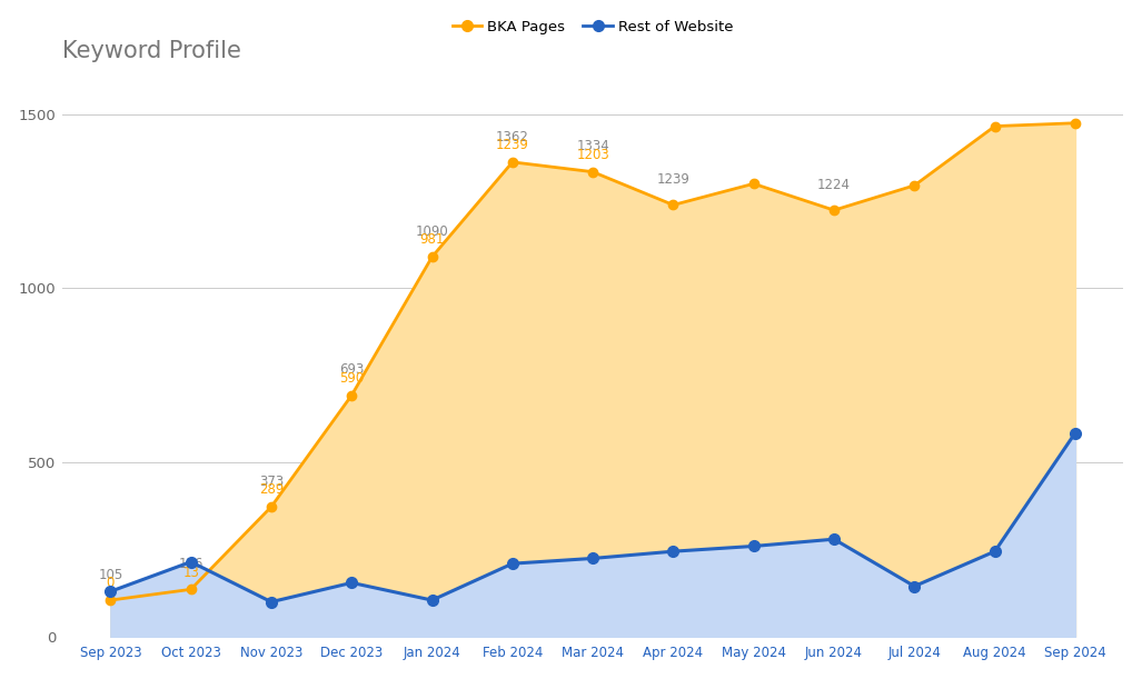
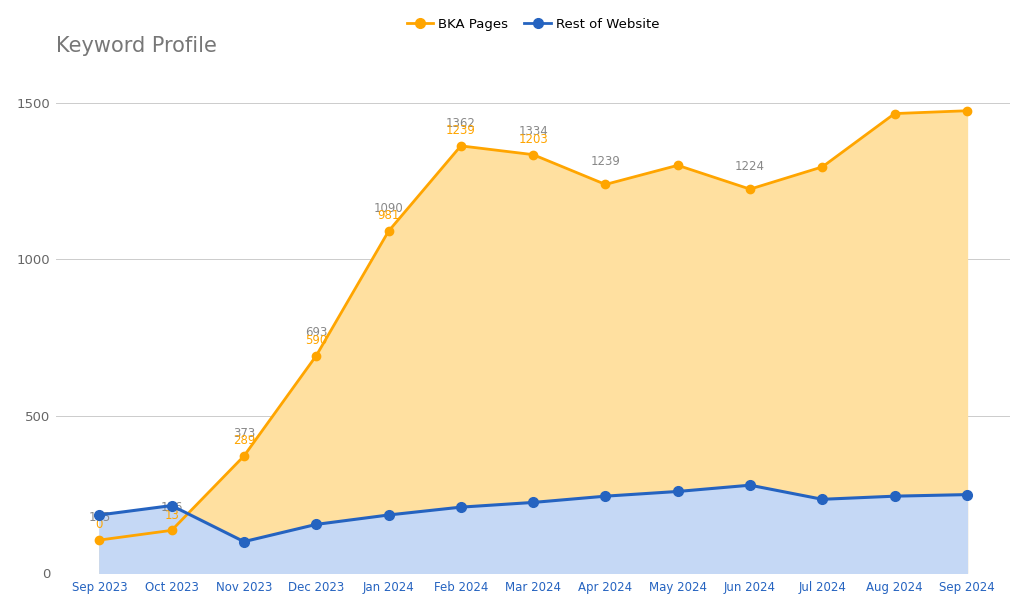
Rest of Website/Sep 2023: 130 -> 185
Rest of Website/Jan 2024: 105 -> 185
Rest of Website/Jul 2024: 145 -> 235
Rest of Website/Sep 2024: 585 -> 250
